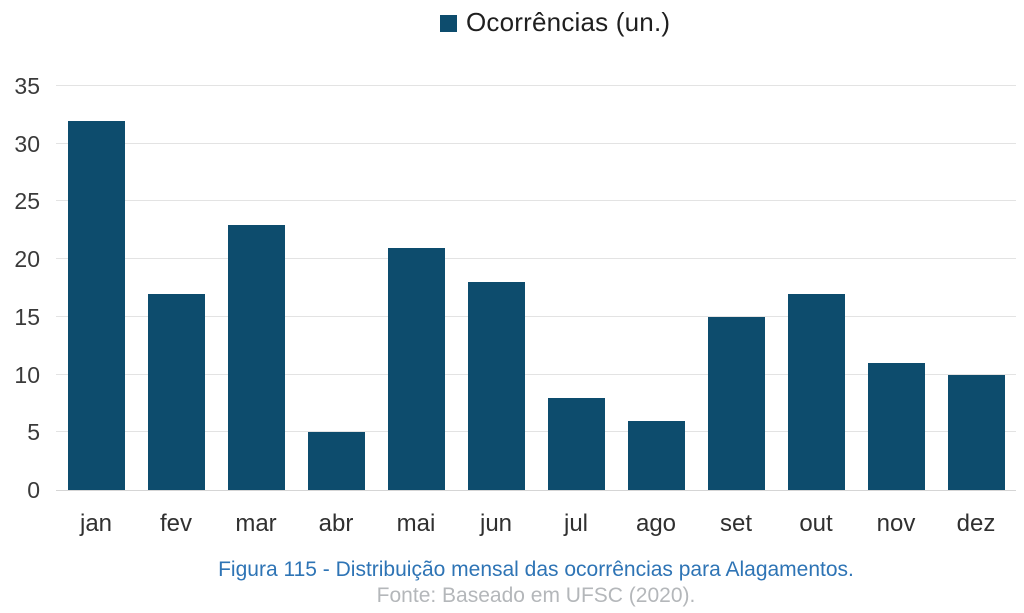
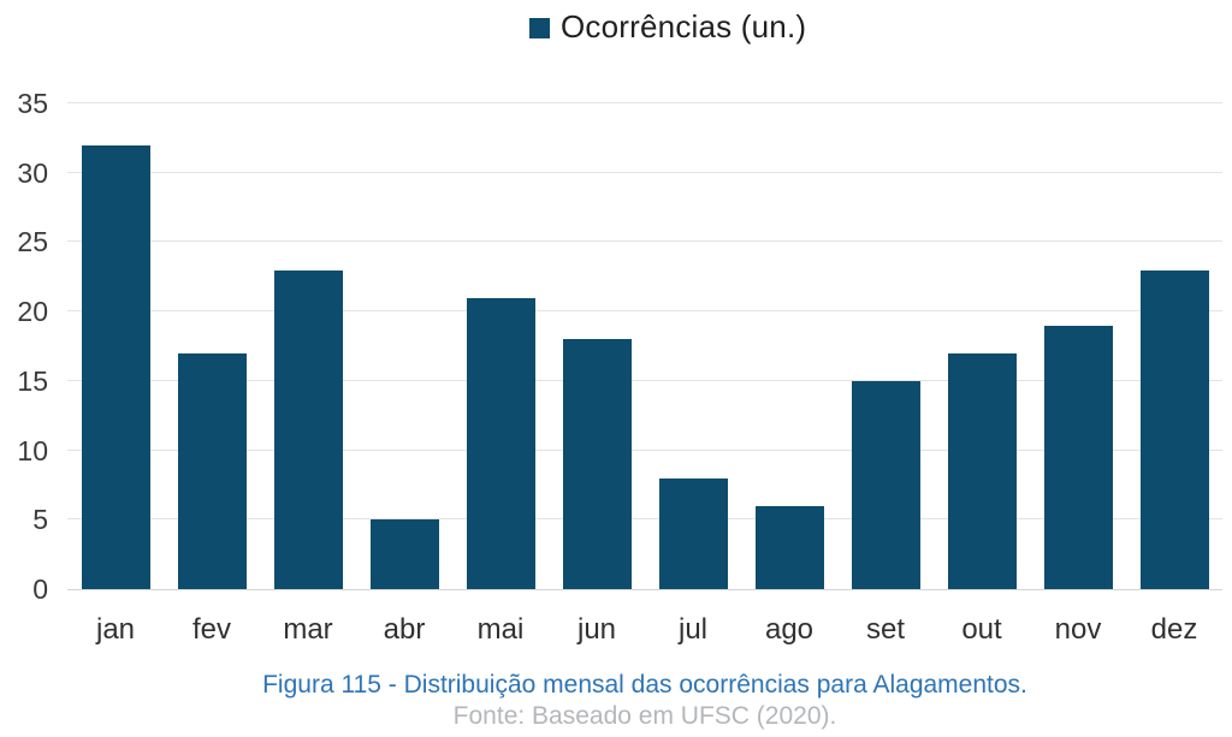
nov: 11 -> 19
dez: 10 -> 23
